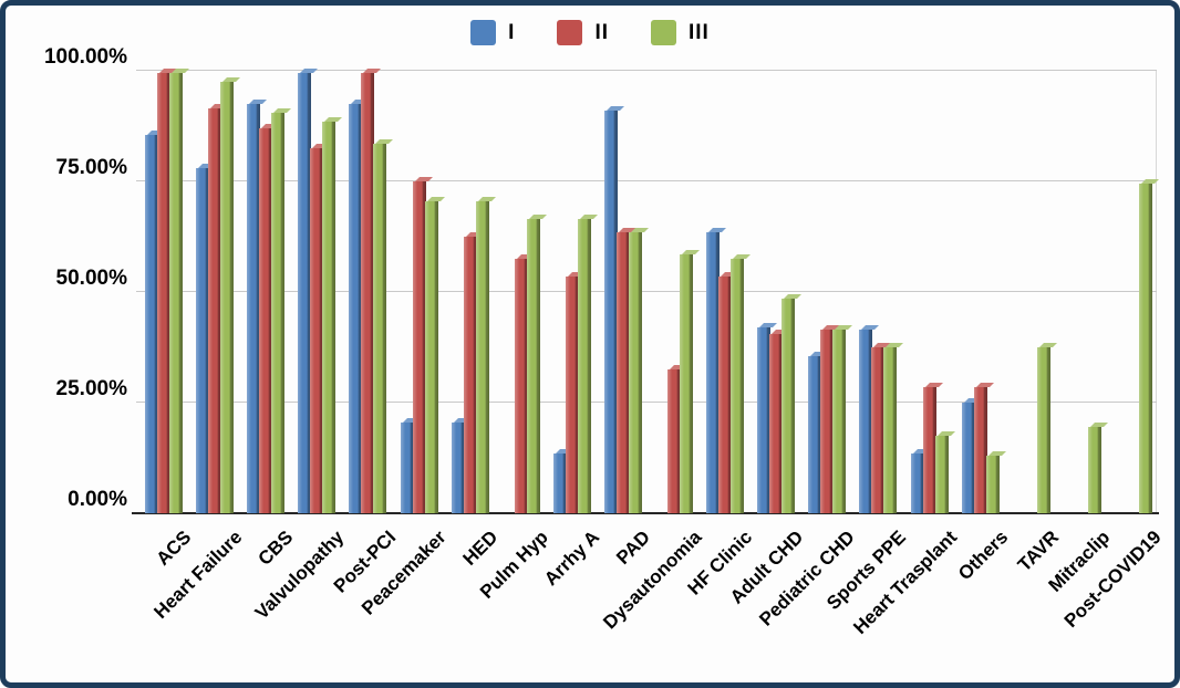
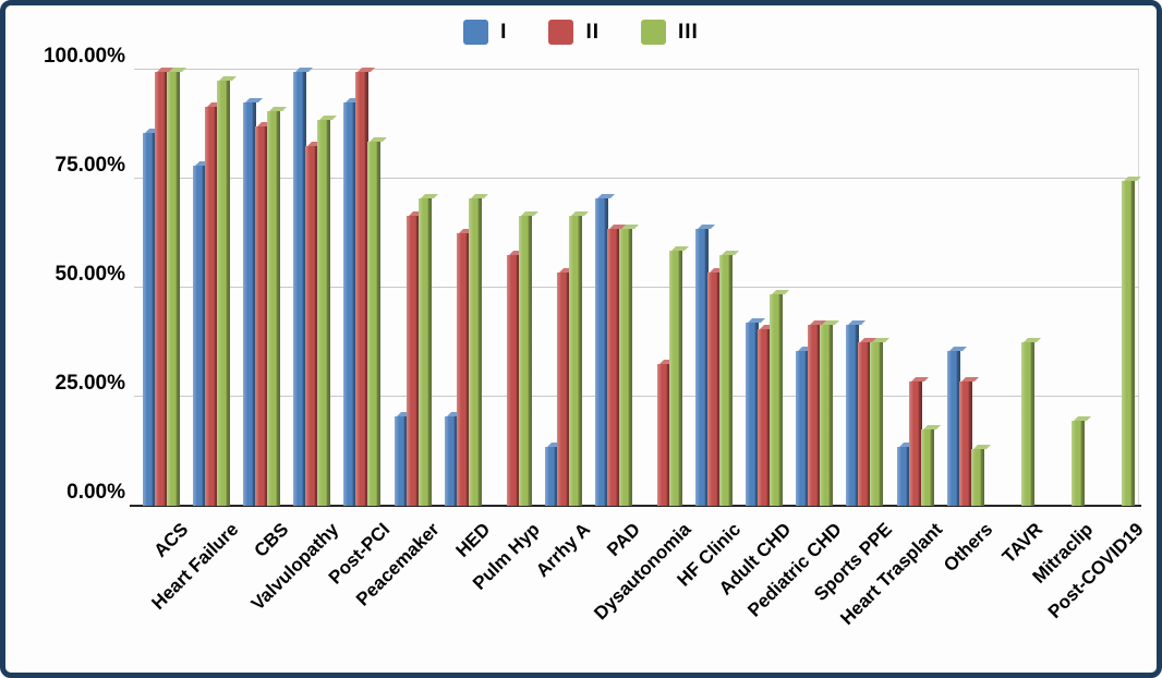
II/Peacemaker: 75% -> 66%
I/PAD: 91% -> 70%
I/Others: 25% -> 36%
